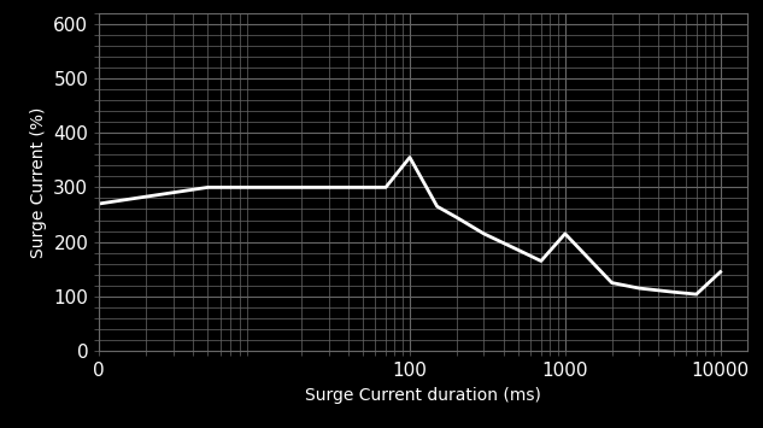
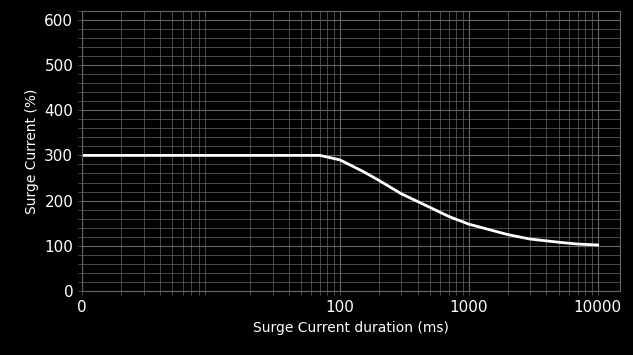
0: 270 -> 300
100: 355 -> 290
1000: 215 -> 148
10000: 145 -> 102
